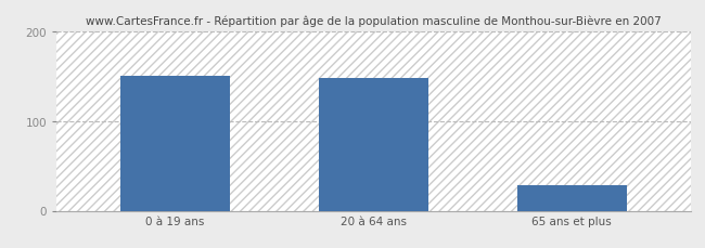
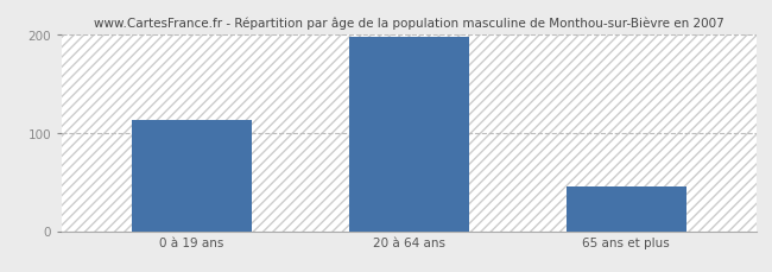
0 à 19 ans: 150 -> 113
20 à 64 ans: 148 -> 197
65 ans et plus: 28 -> 45
